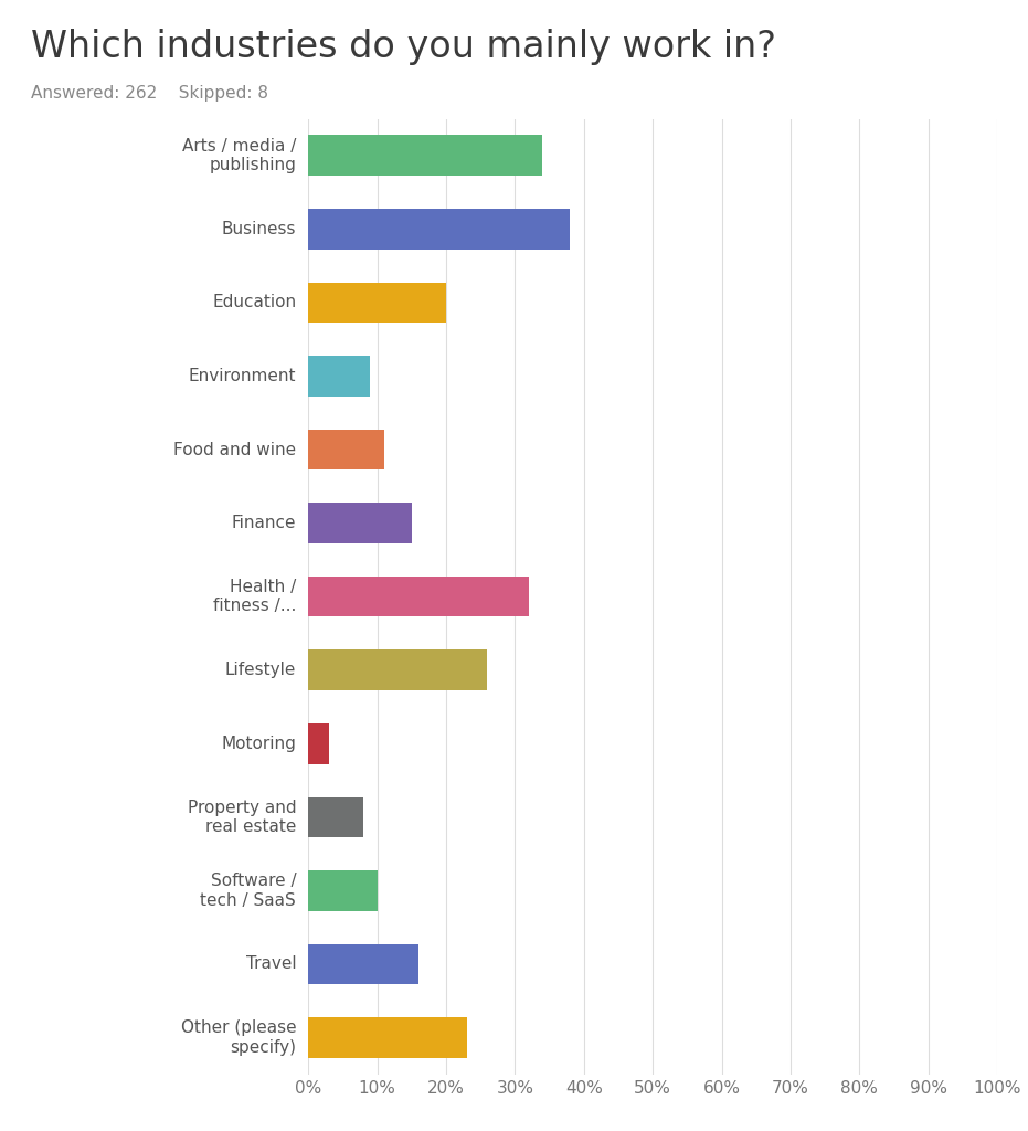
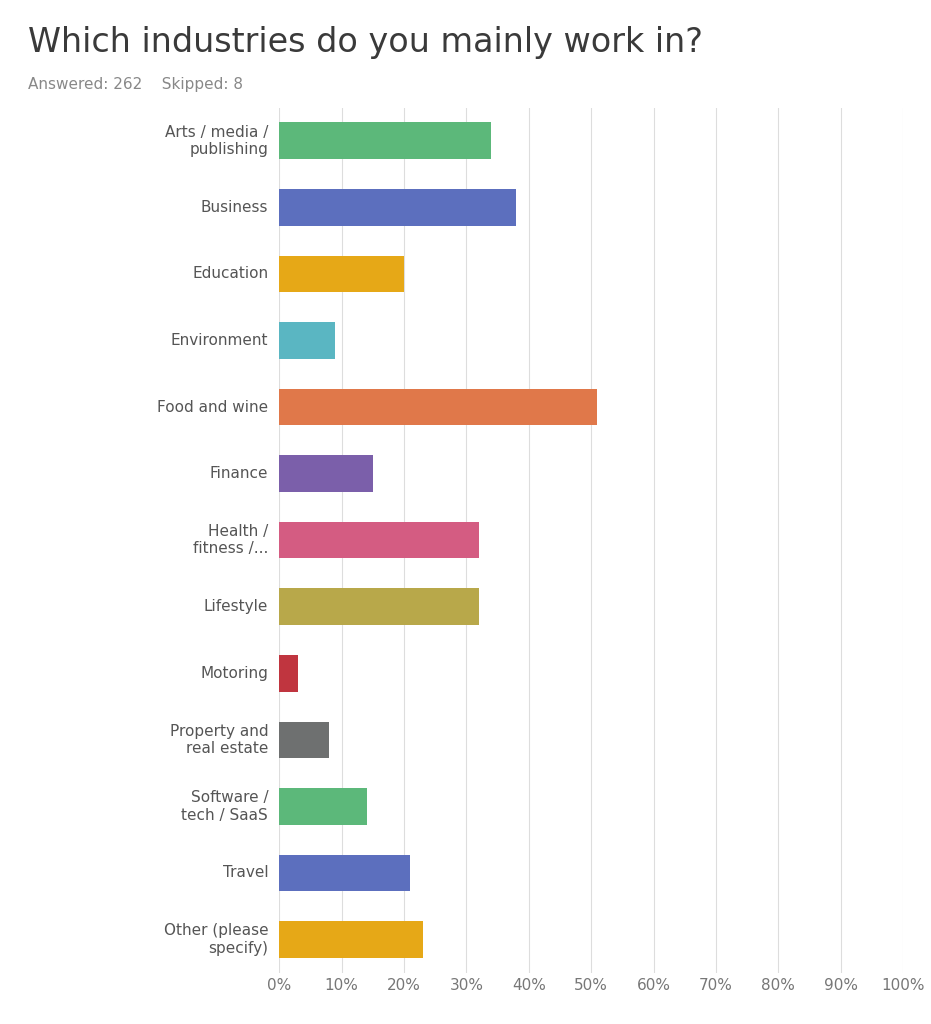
Food and wine: 11% -> 51%
Lifestyle: 26% -> 32%
Software / tech / SaaS: 10% -> 14%
Travel: 16% -> 21%
